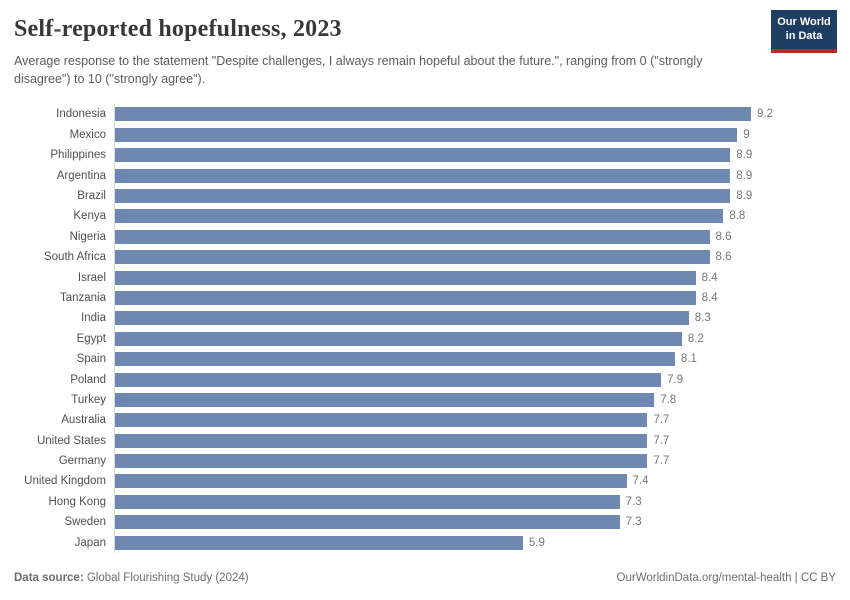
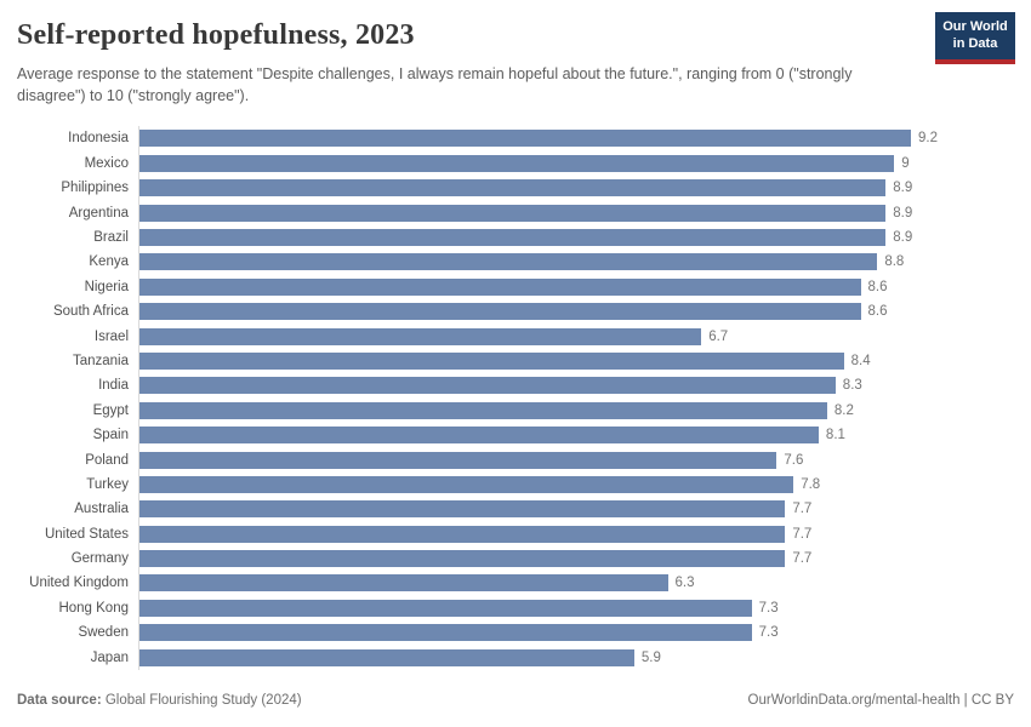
Israel: 8.4 -> 6.7
Poland: 7.9 -> 7.6
United Kingdom: 7.4 -> 6.3
